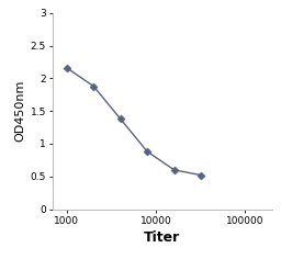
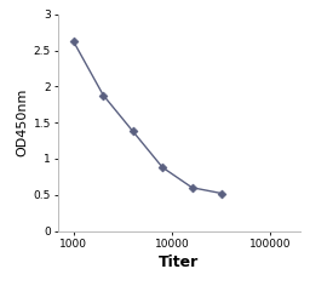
1000: 2.16 -> 2.62
